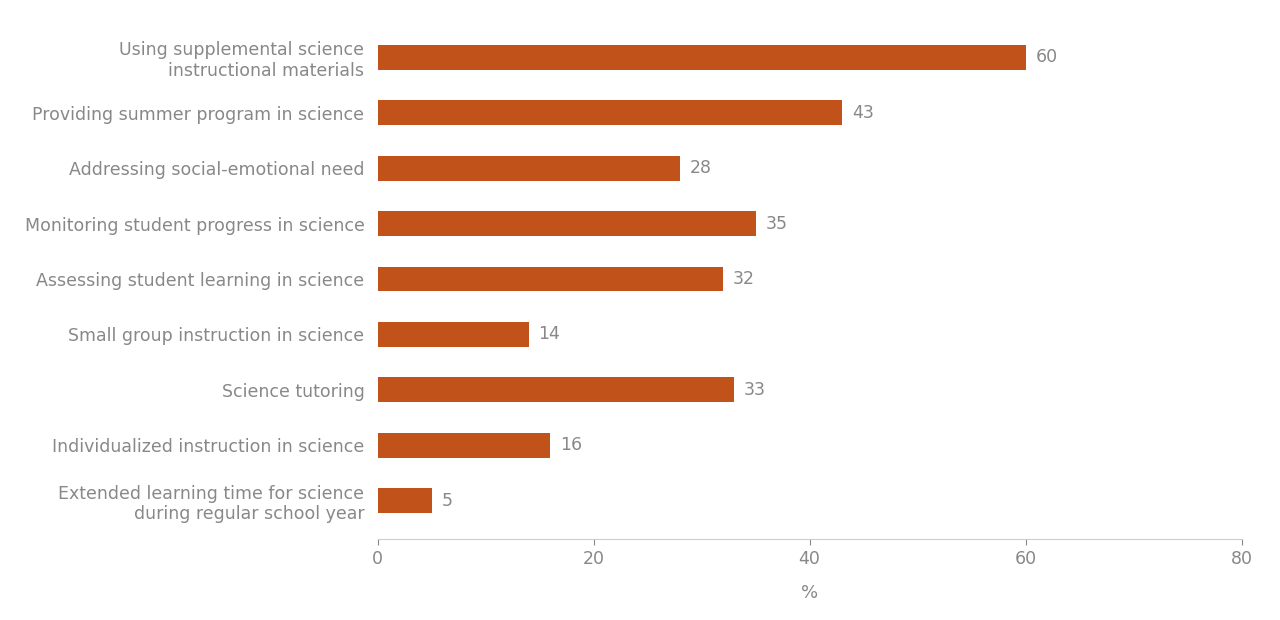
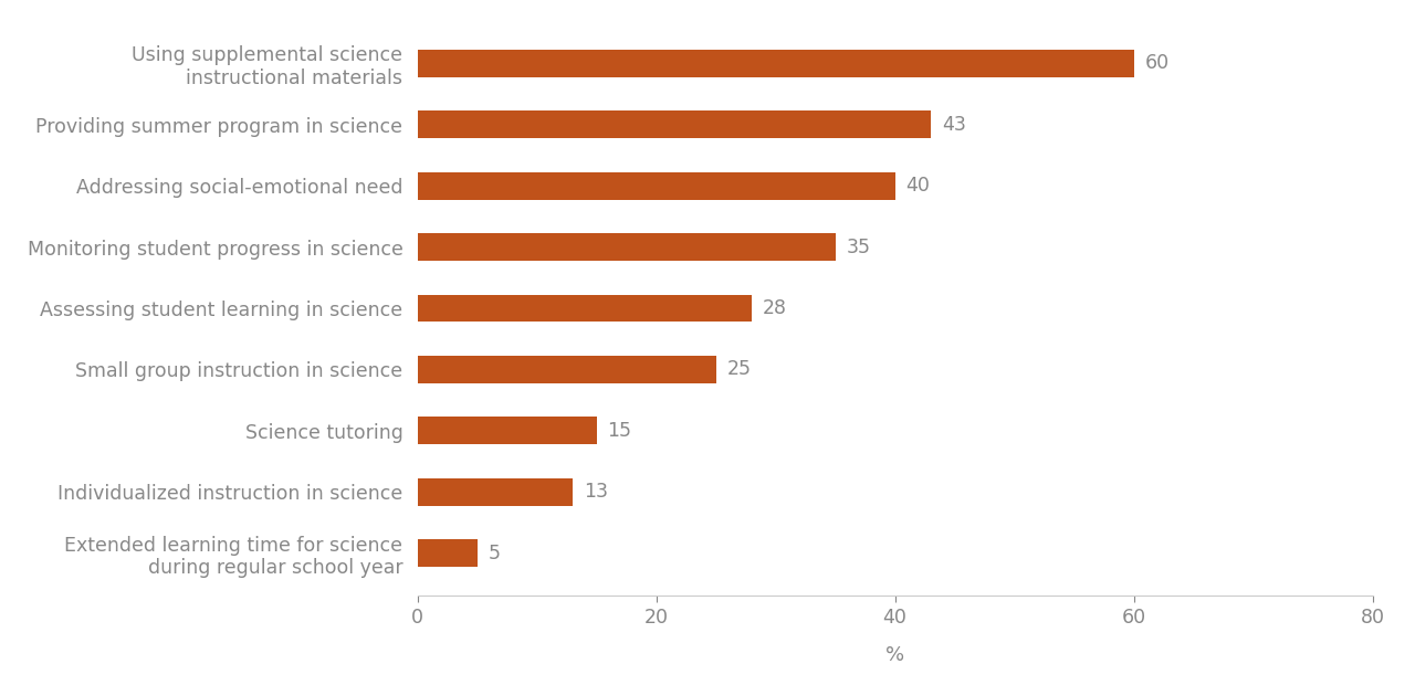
Addressing social-emotional need: 28 -> 40
Assessing student learning in science: 32 -> 28
Small group instruction in science: 14 -> 25
Science tutoring: 33 -> 15
Individualized instruction in science: 16 -> 13
